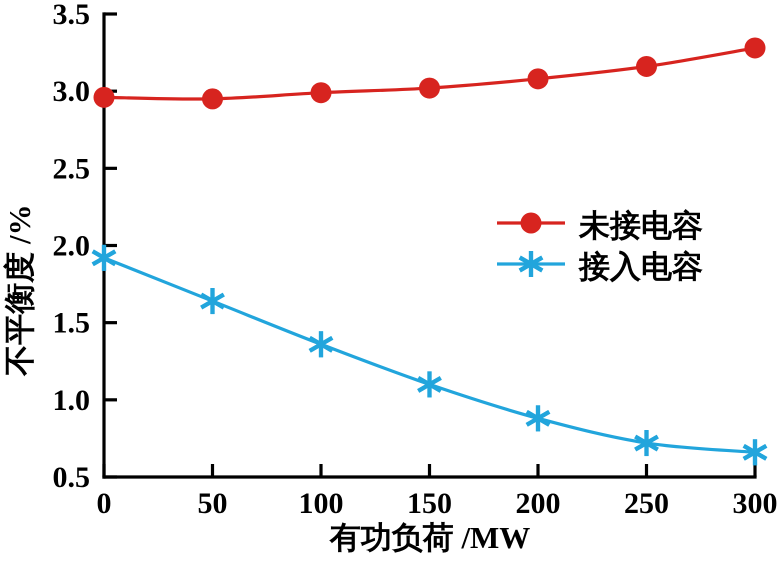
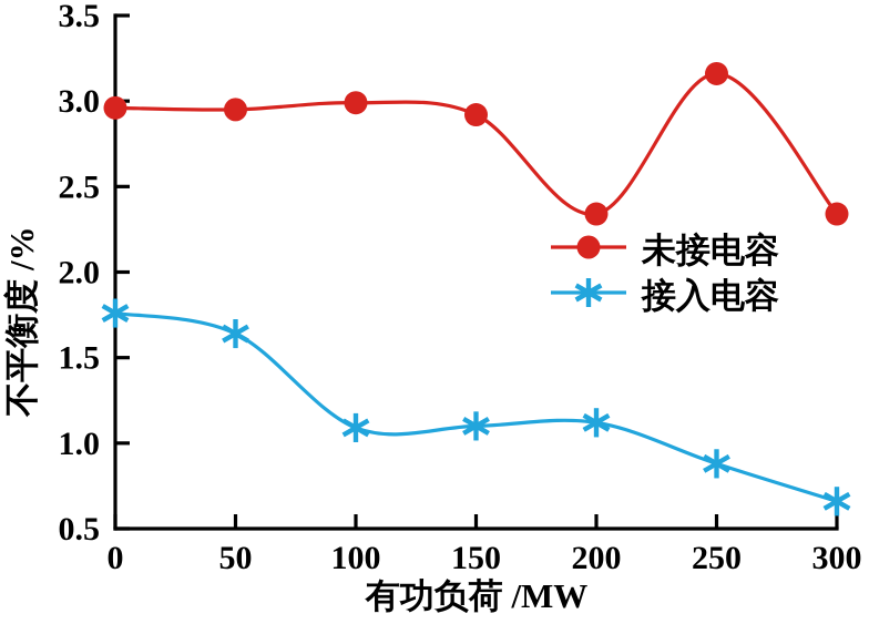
接入电容/0: 1.92 -> 1.76
接入电容/100: 1.36 -> 1.09
未接电容/150: 3.02 -> 2.92
未接电容/200: 3.08 -> 2.34
接入电容/200: 0.88 -> 1.12
接入电容/250: 0.72 -> 0.88
未接电容/300: 3.28 -> 2.34
